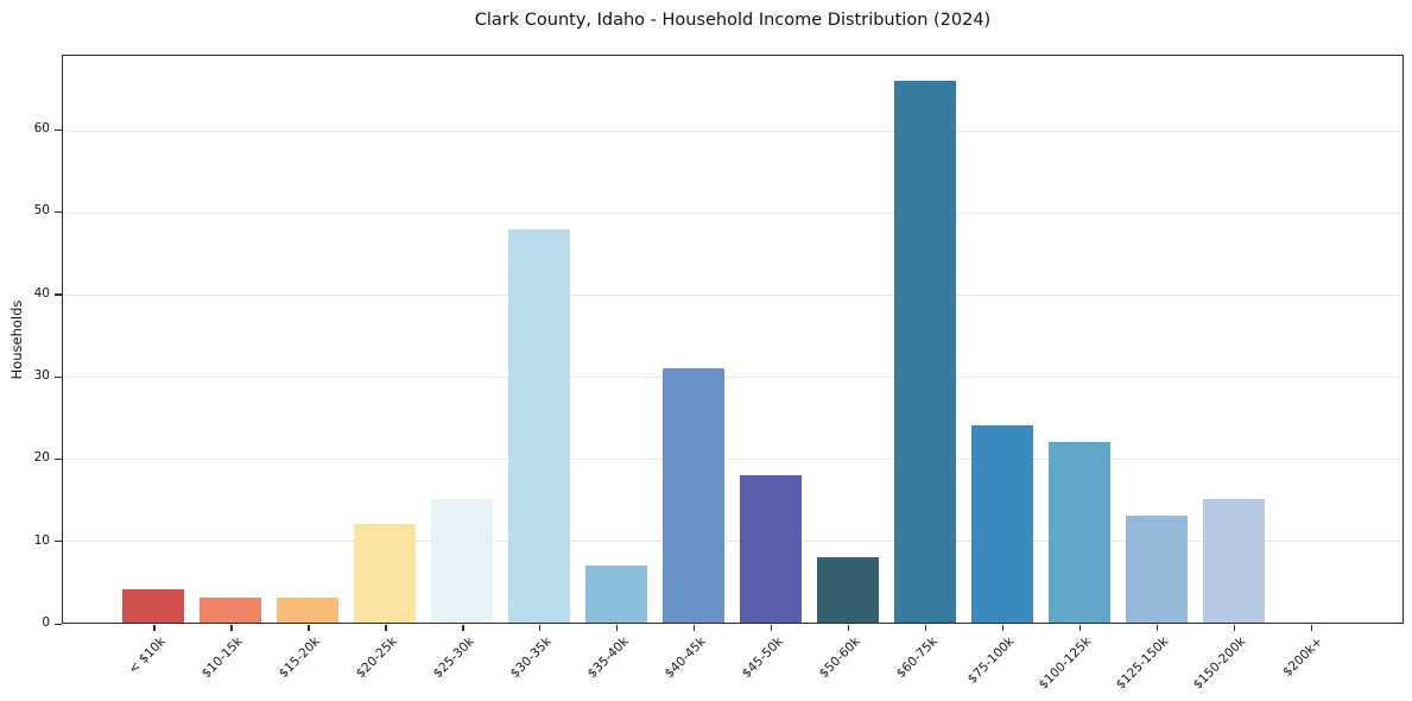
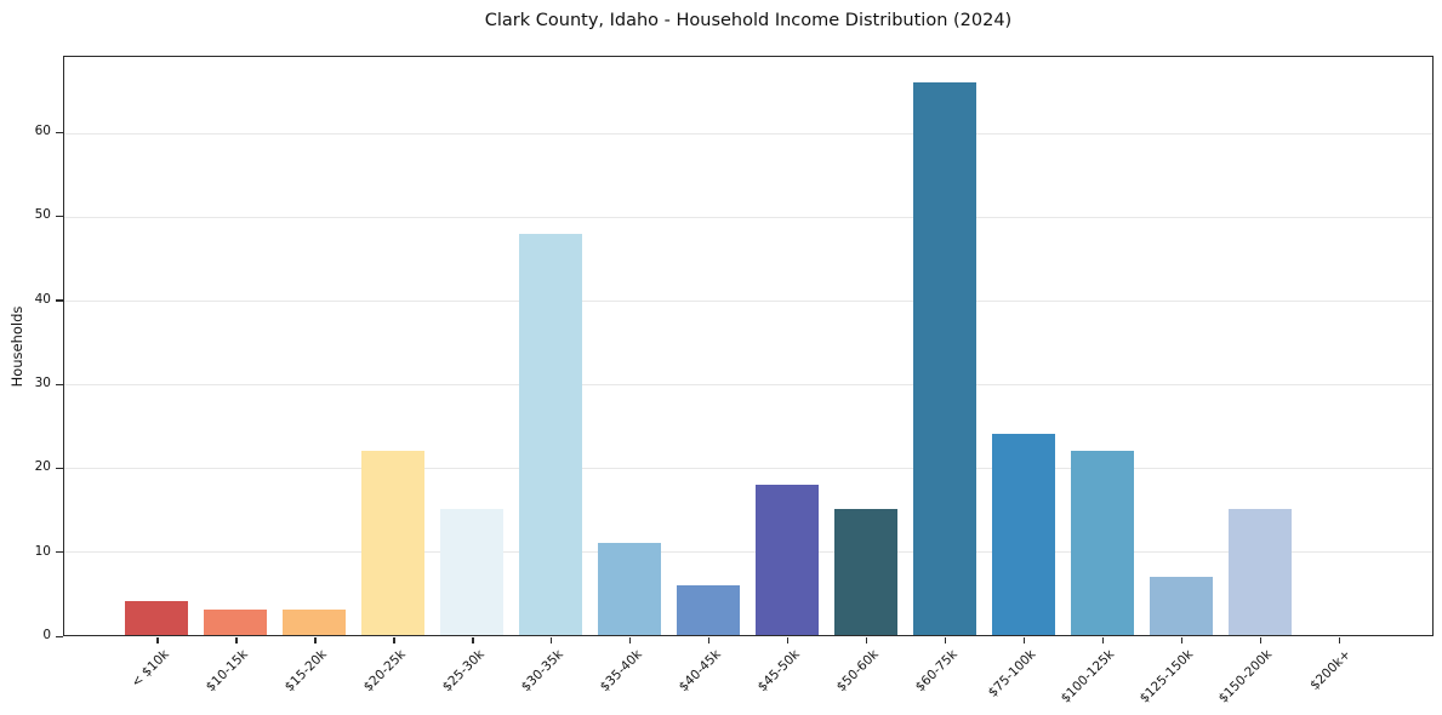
$20-25k: 12 -> 22
$35-40k: 7 -> 11
$40-45k: 31 -> 6
$50-60k: 8 -> 15
$125-150k: 13 -> 7
